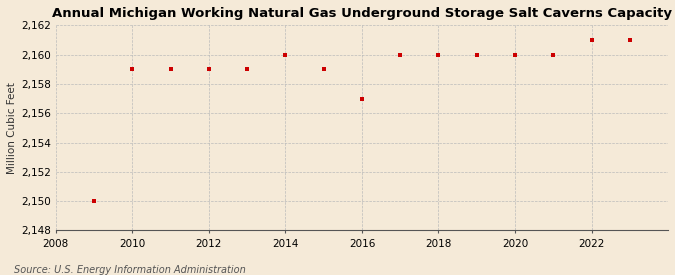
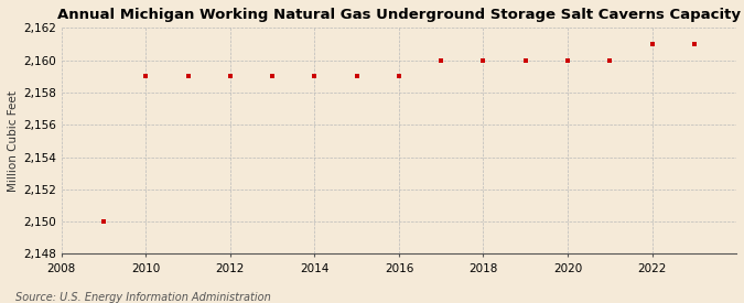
2014: 2,160 -> 2,159
2016: 2,157 -> 2,159
